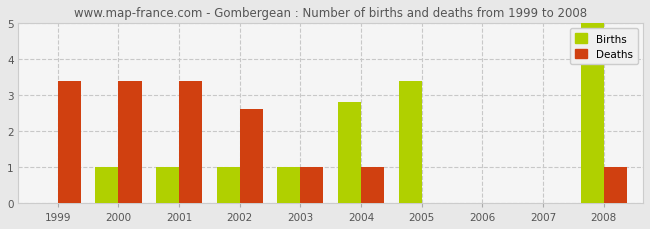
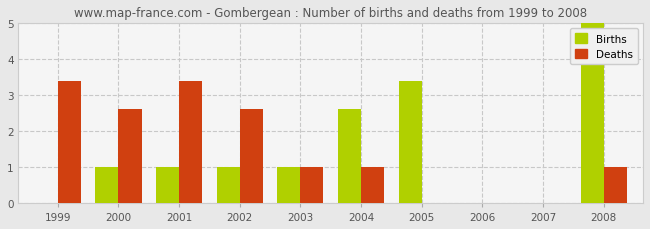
Deaths/2000: 3.4 -> 2.6
Births/2004: 2.8 -> 2.6
